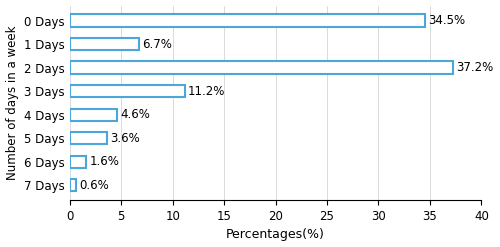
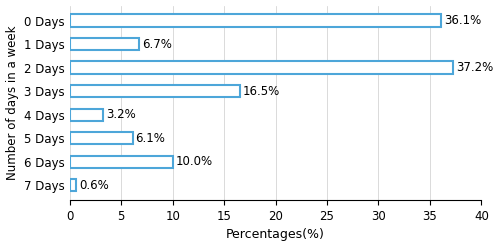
0 Days: 34.5% -> 36.1%
3 Days: 11.2% -> 16.5%
4 Days: 4.6% -> 3.2%
5 Days: 3.6% -> 6.1%
6 Days: 1.6% -> 10.0%
